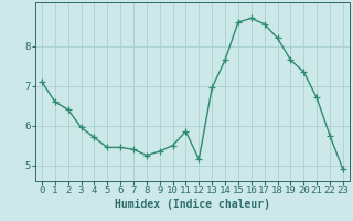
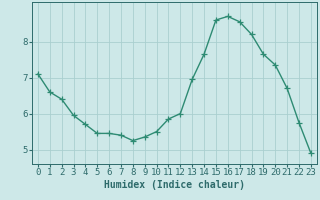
12: 5.15 -> 6.00
